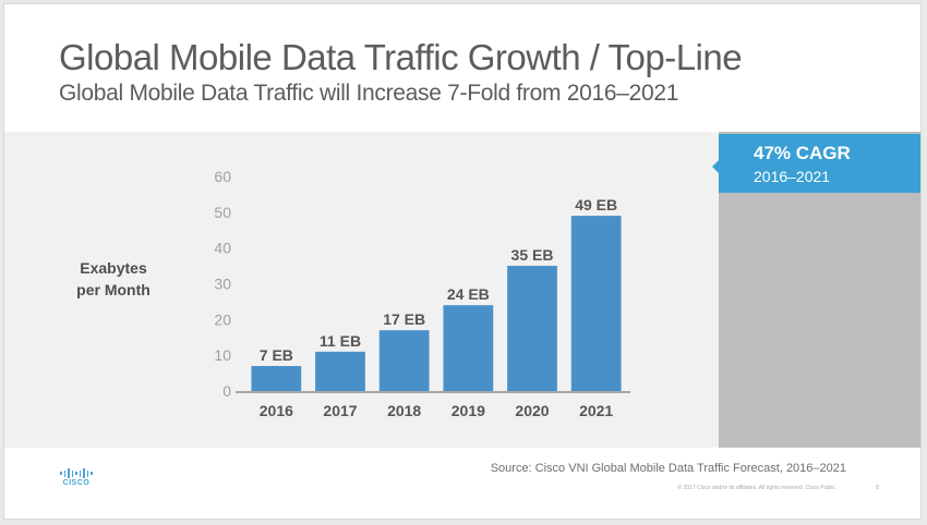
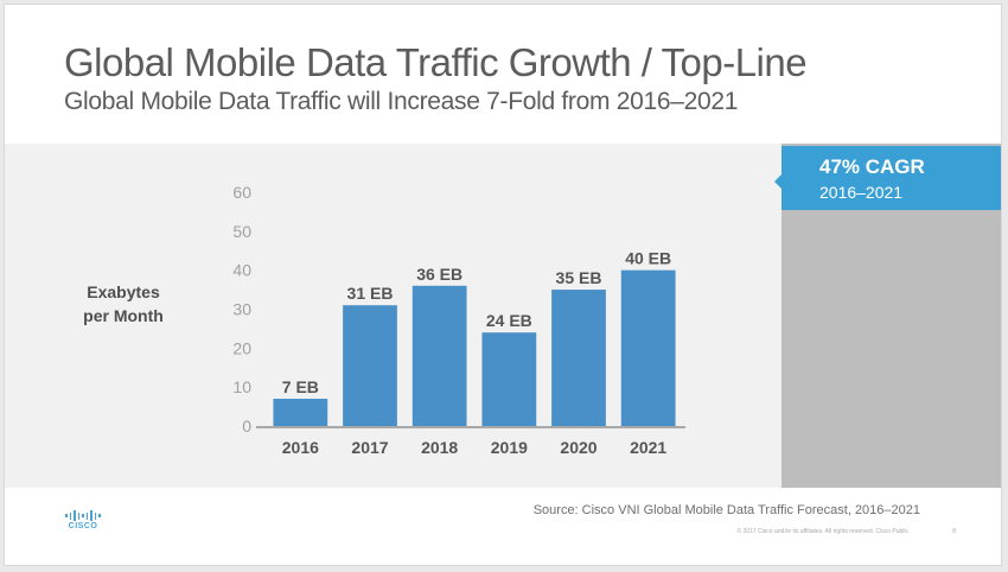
2017: 11 -> 31
2018: 17 -> 36
2021: 49 -> 40
